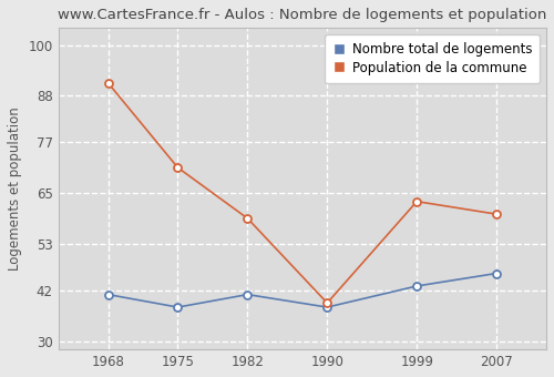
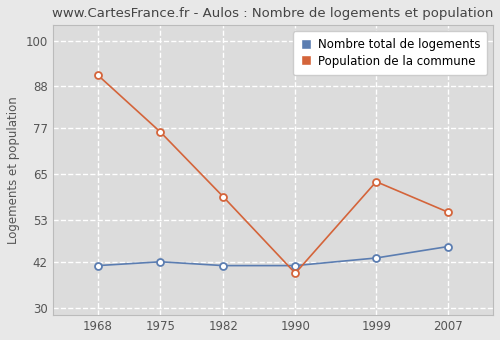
Nombre total de logements/1975: 38 -> 42
Population de la commune/1975: 71 -> 76
Nombre total de logements/1990: 38 -> 41
Population de la commune/2007: 60 -> 55
